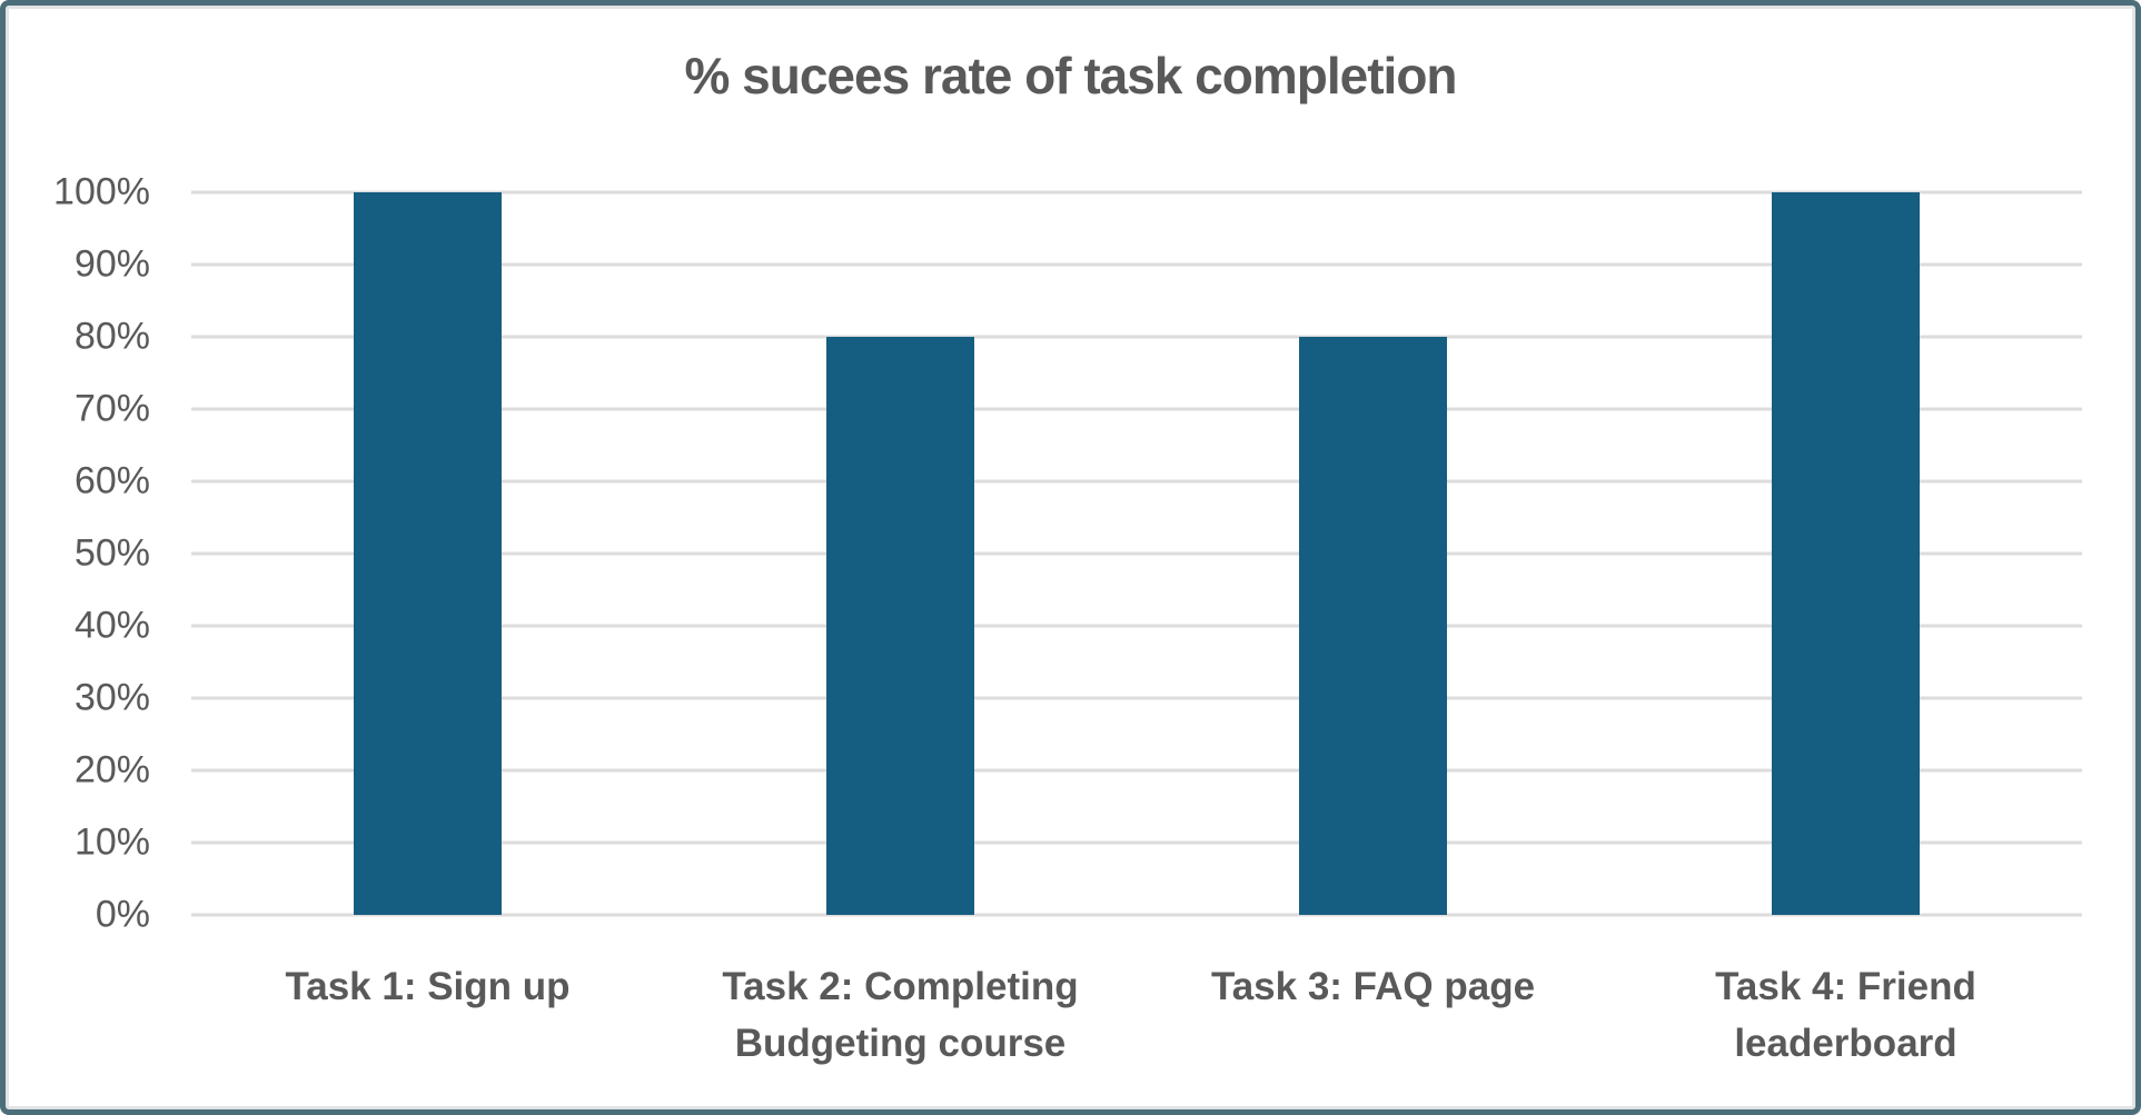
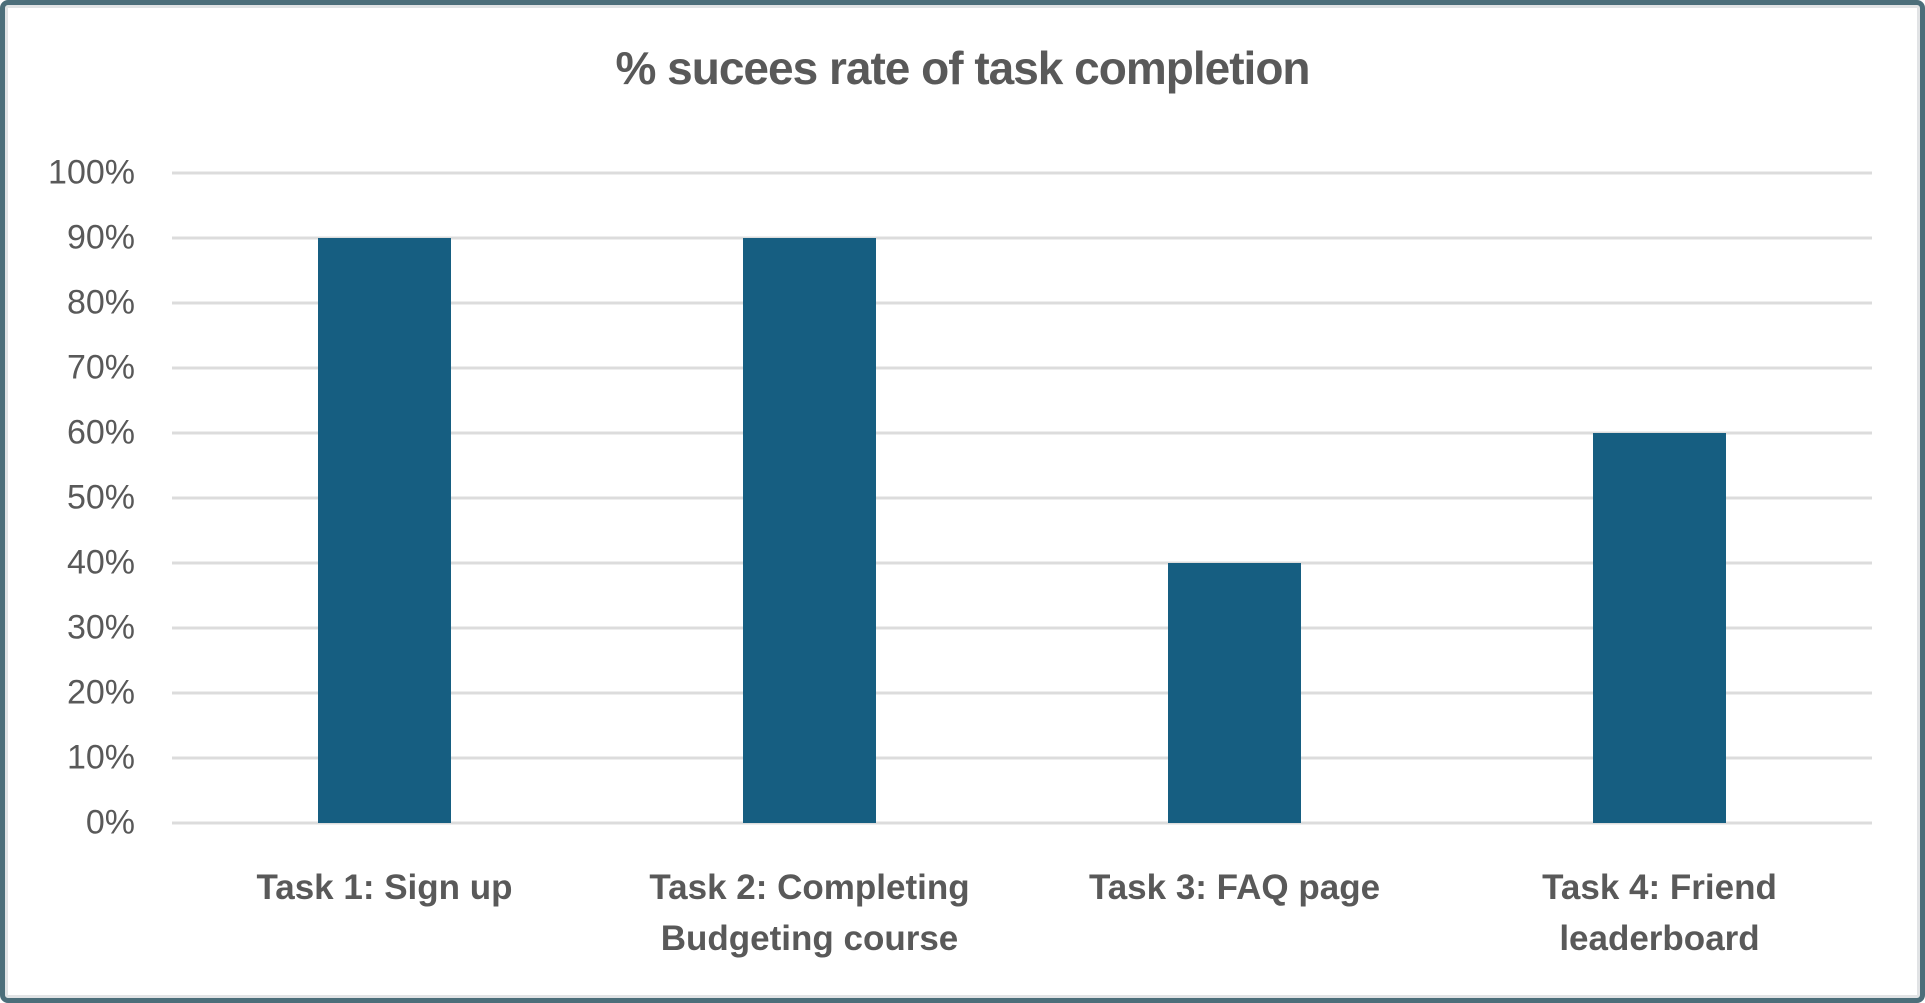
Task 1: Sign up: 100% -> 90%
Task 2: Completing Budgeting course: 80% -> 90%
Task 3: FAQ page: 80% -> 40%
Task 4: Friend leaderboard: 100% -> 60%
